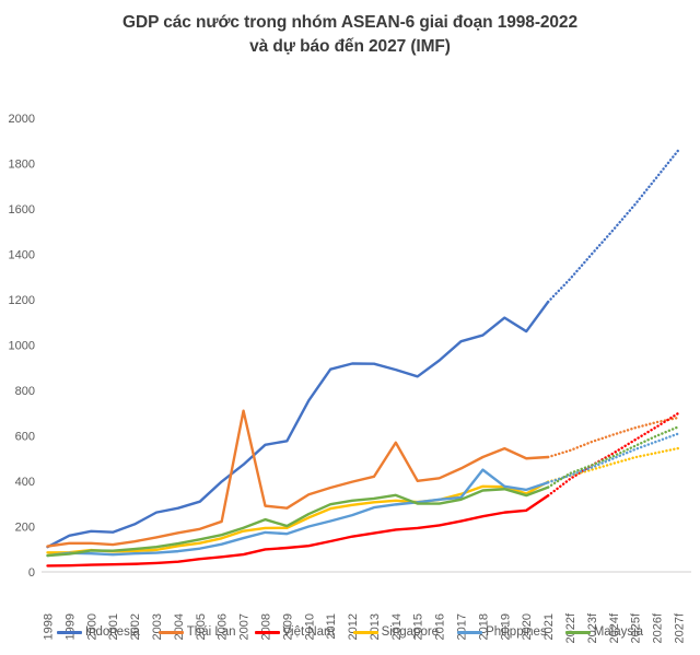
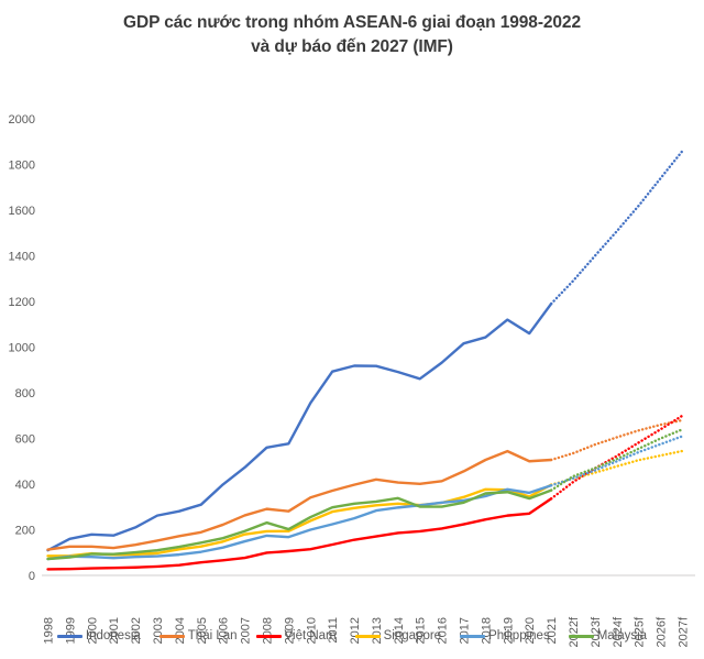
Thái Lan/2007: 710 -> 260
Thái Lan/2014: 570 -> 410
Philippines/2018: 450 -> 350
